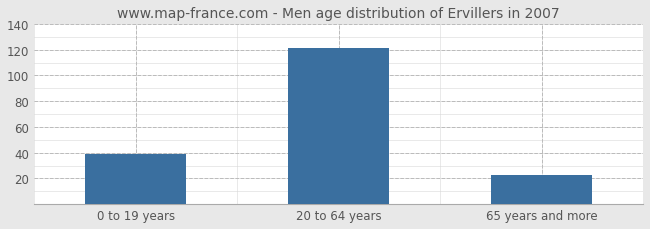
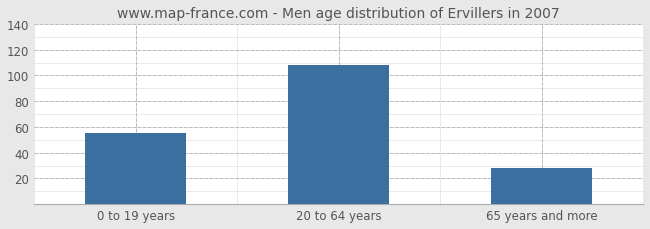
0 to 19 years: 39 -> 55
20 to 64 years: 121 -> 108
65 years and more: 23 -> 28
